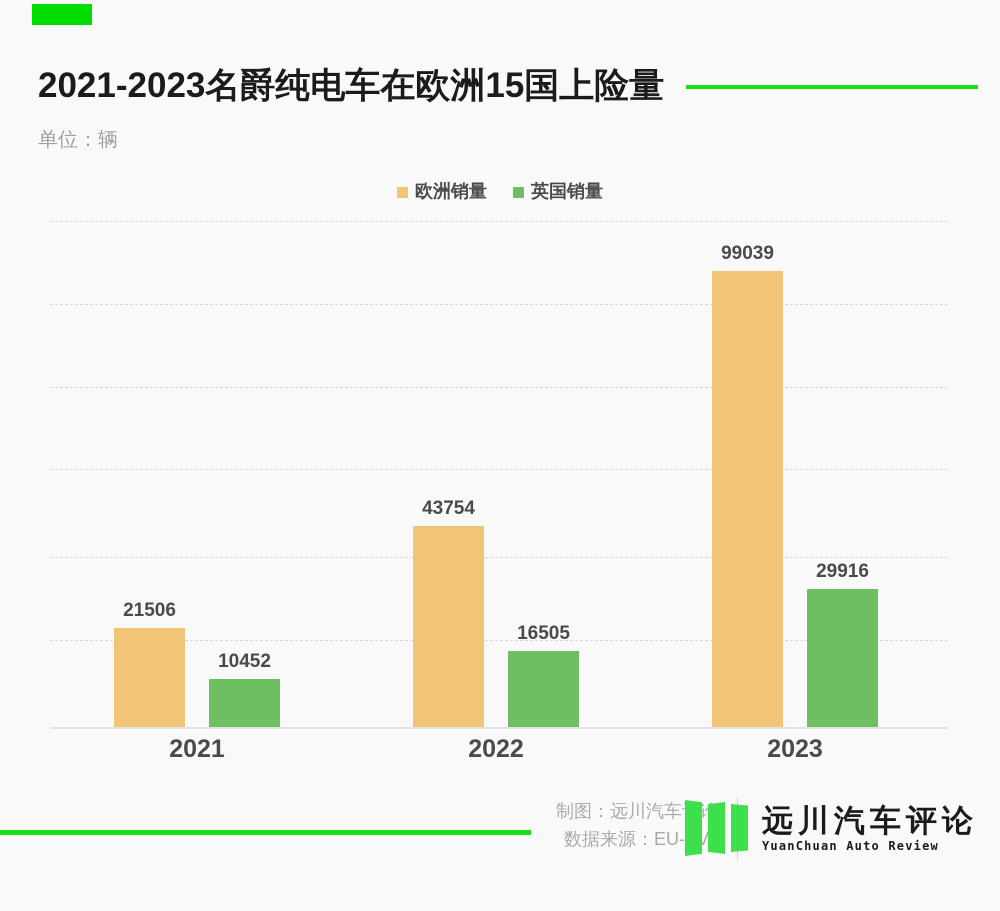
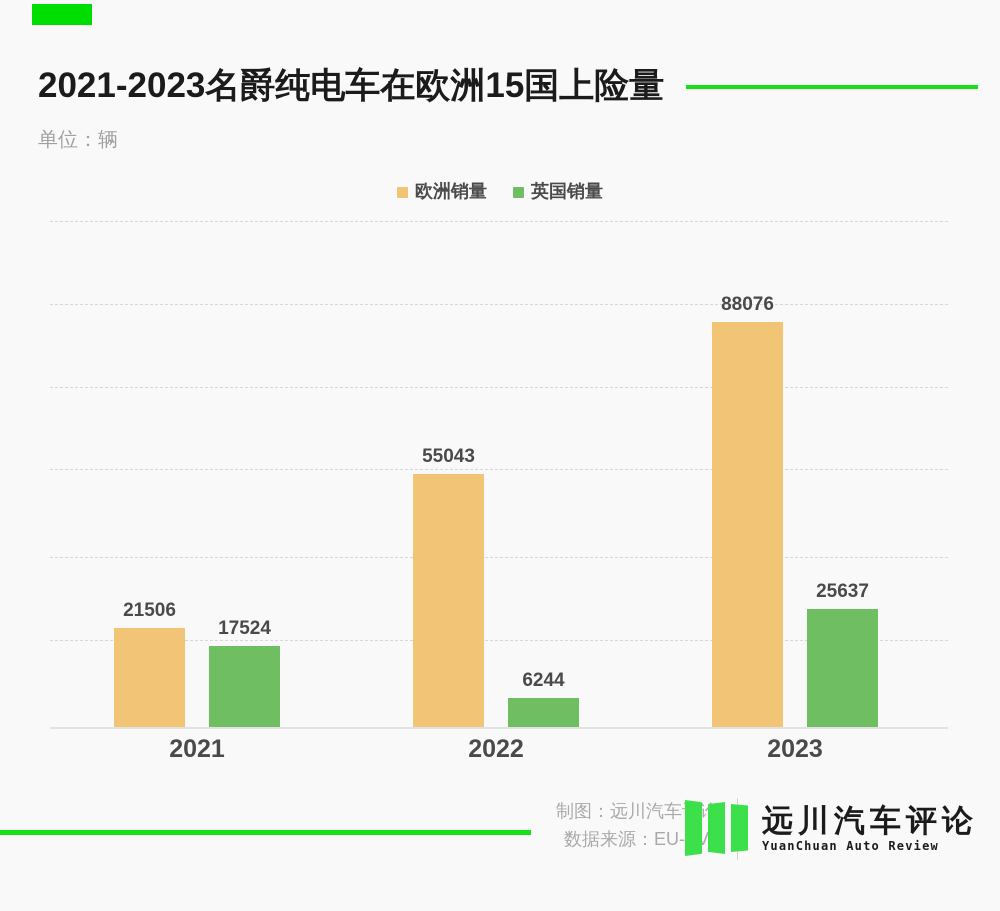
英国销量/2021: 10452 -> 17524
欧洲销量/2022: 43754 -> 55043
英国销量/2022: 16505 -> 6244
欧洲销量/2023: 99039 -> 88076
英国销量/2023: 29916 -> 25637
